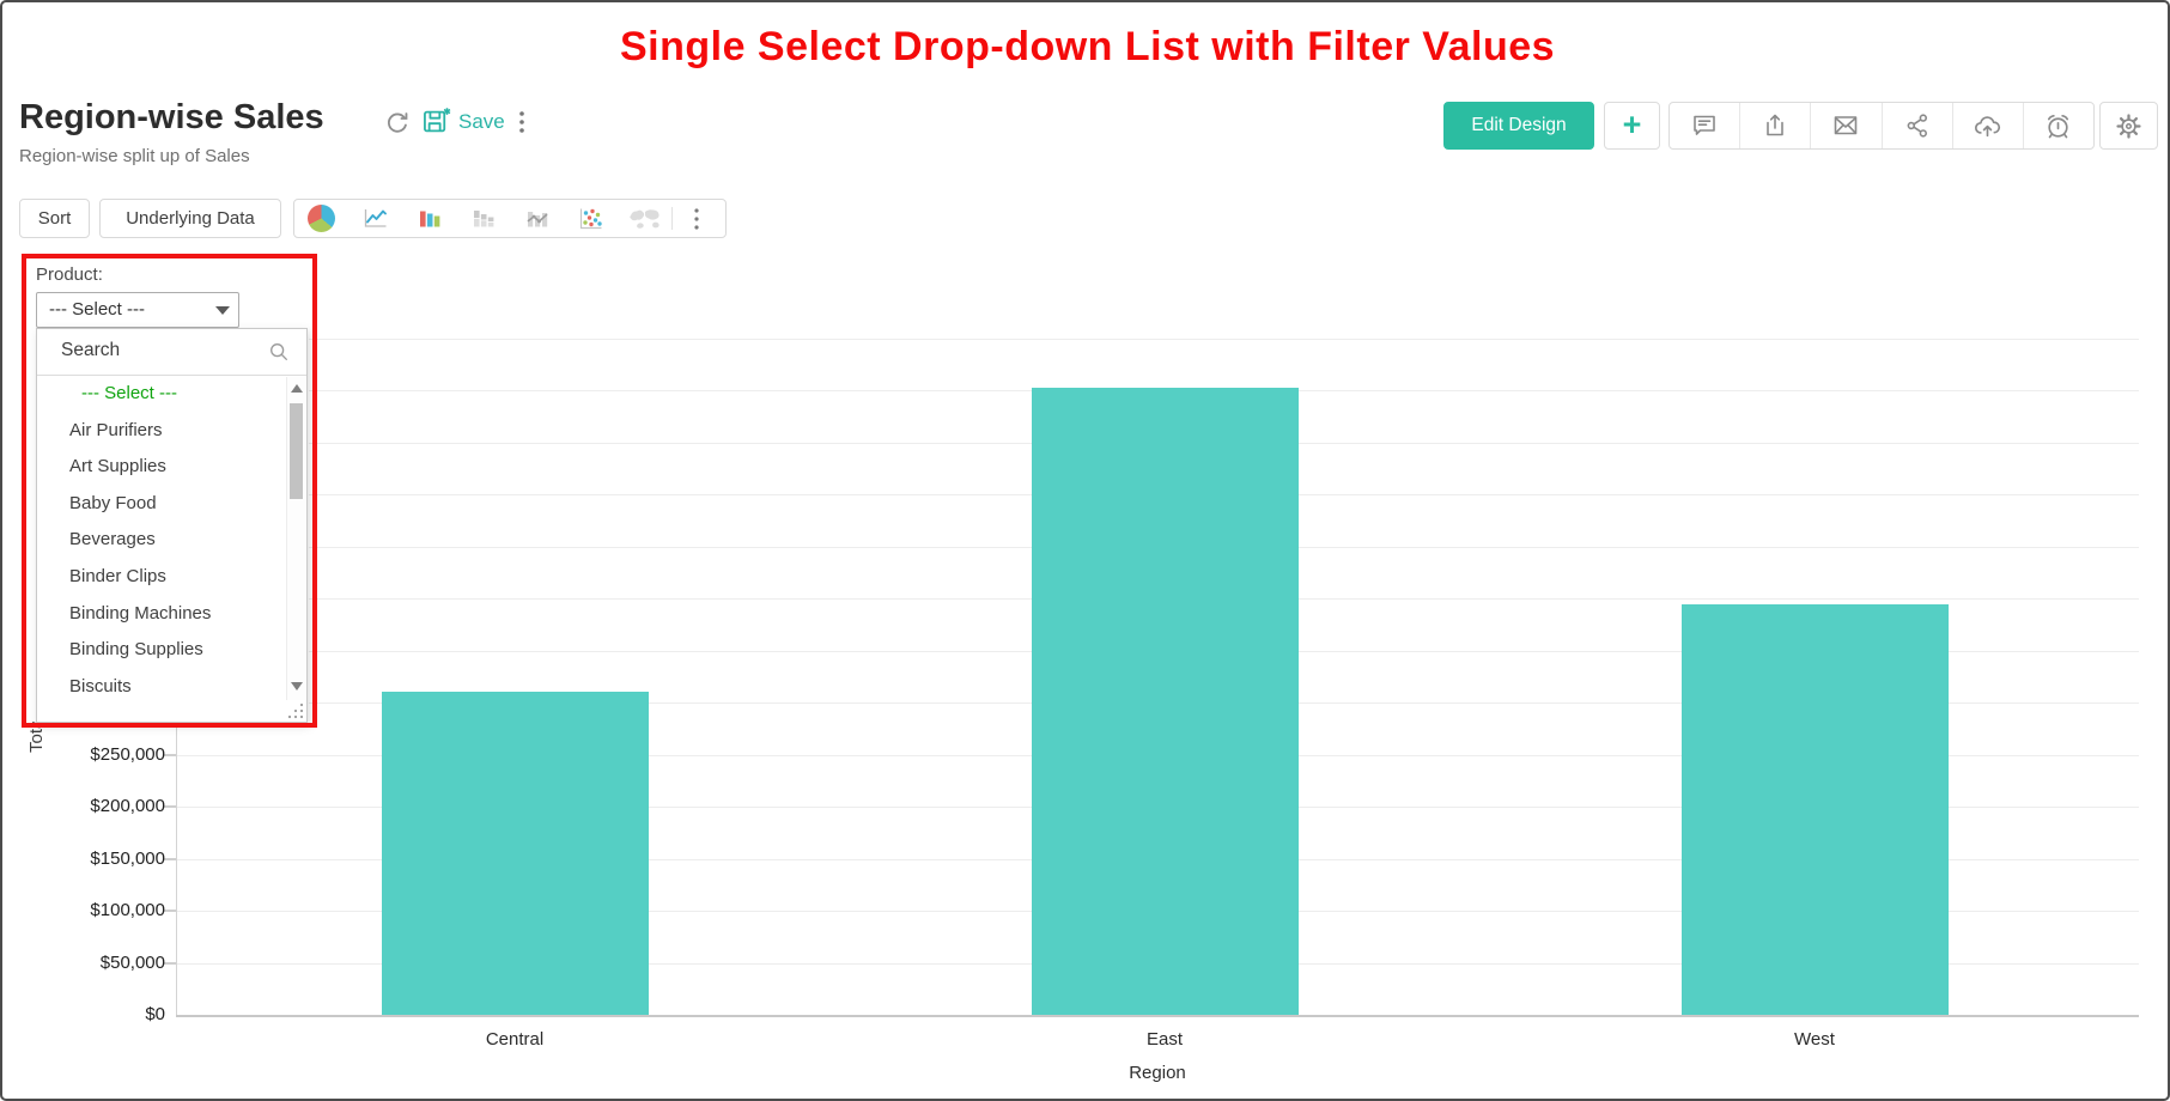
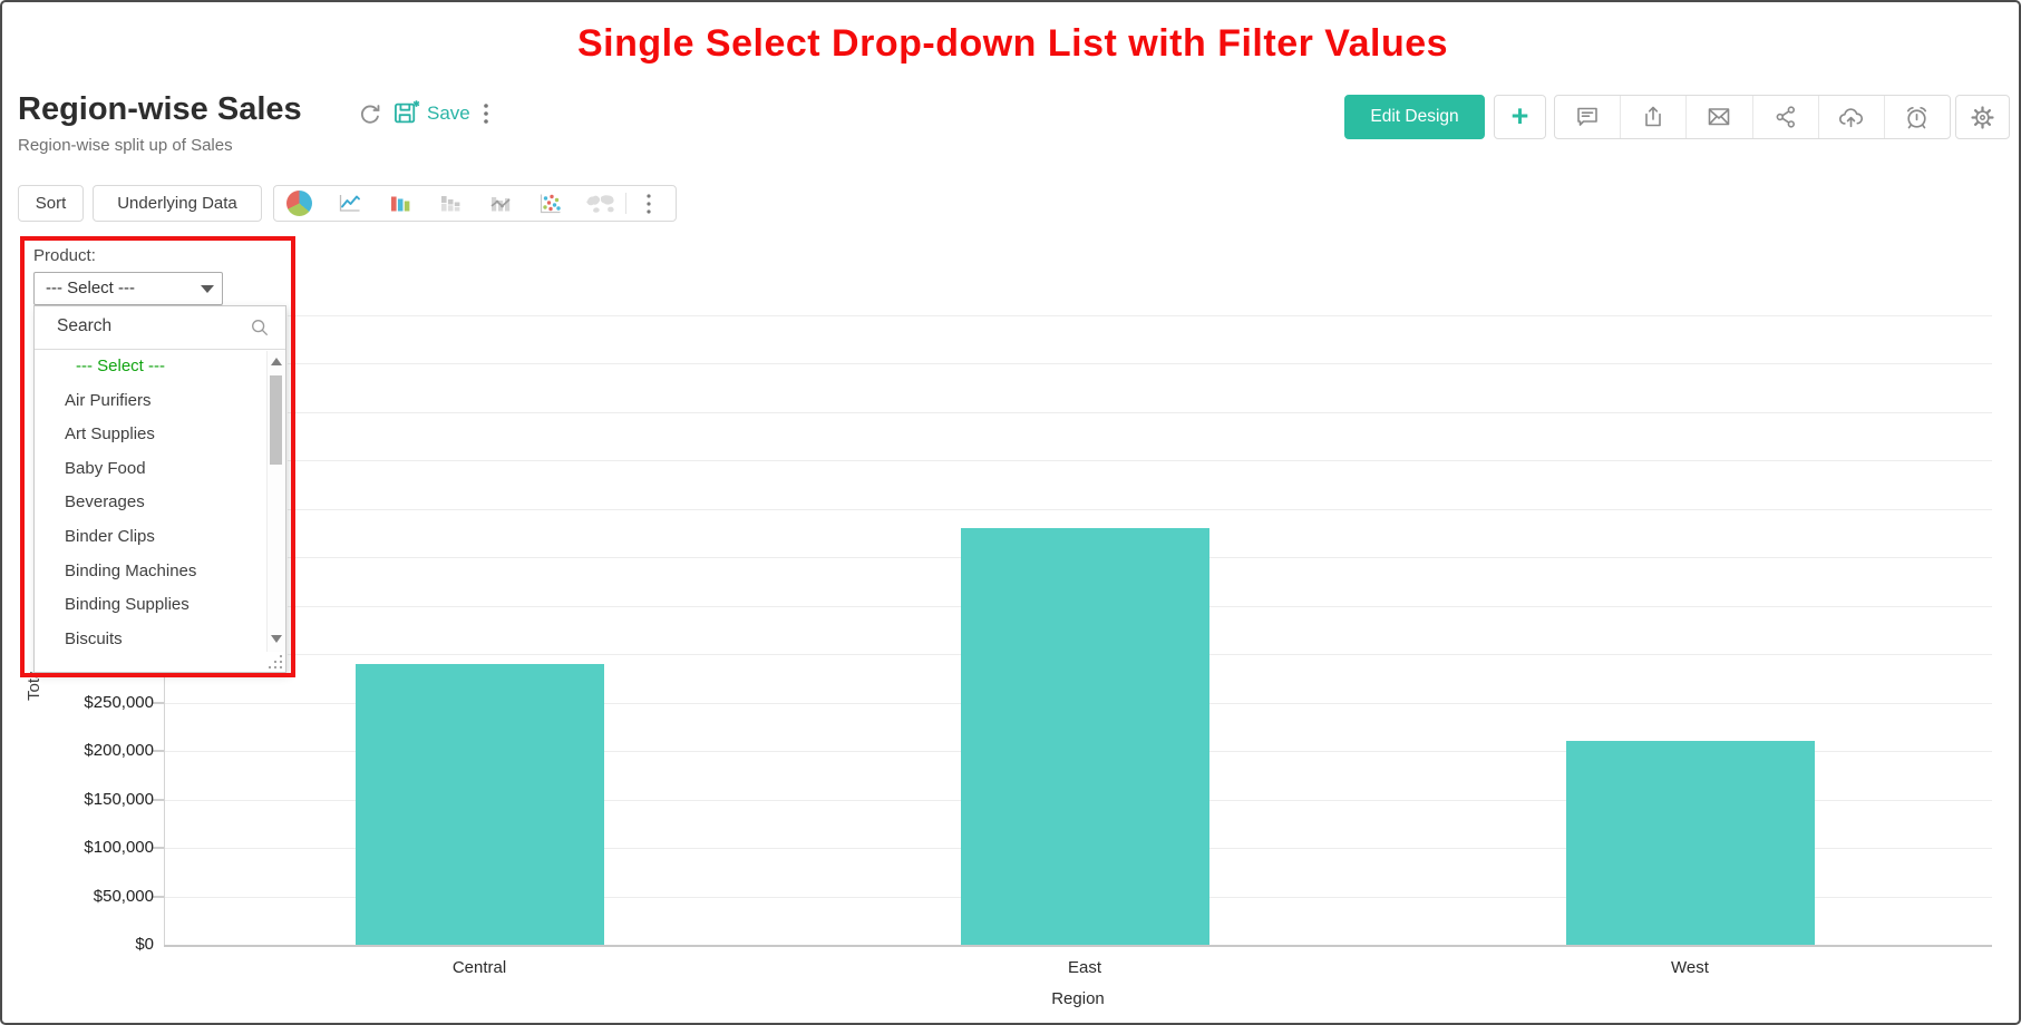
Central: $310000 -> $290000
East: $600000 -> $430000
West: $390000 -> $210000
